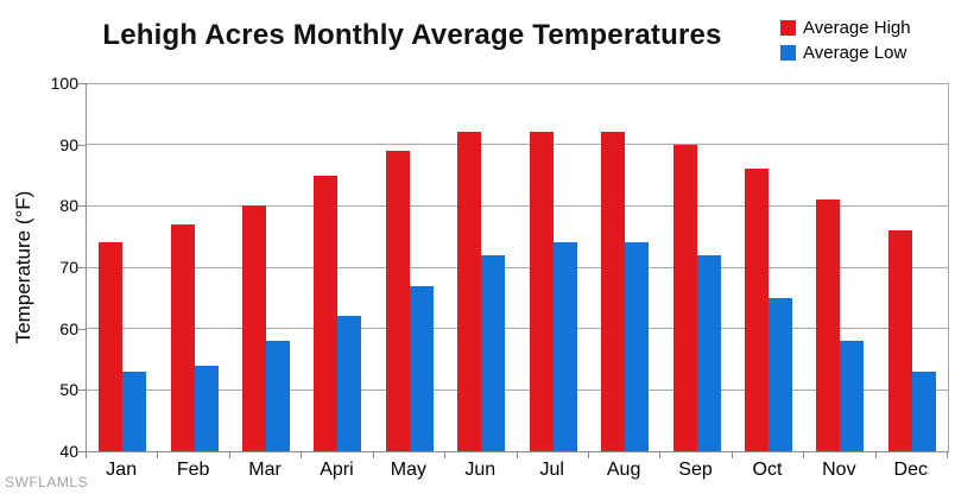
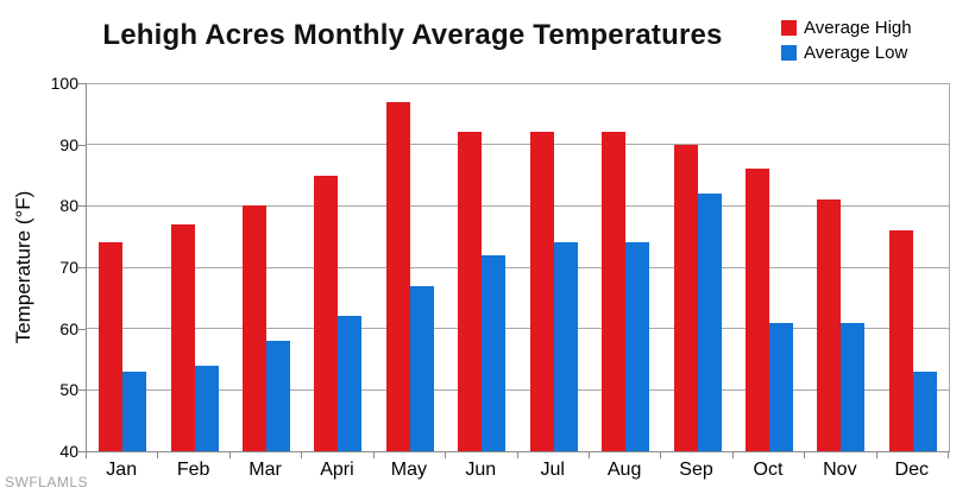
Average High/May: 89 -> 97
Average Low/Sep: 72 -> 82
Average Low/Oct: 65 -> 61
Average Low/Nov: 58 -> 61
